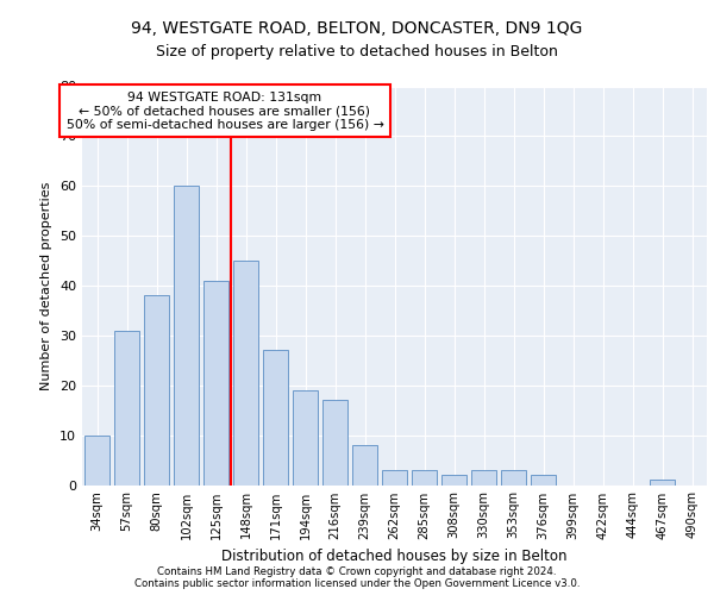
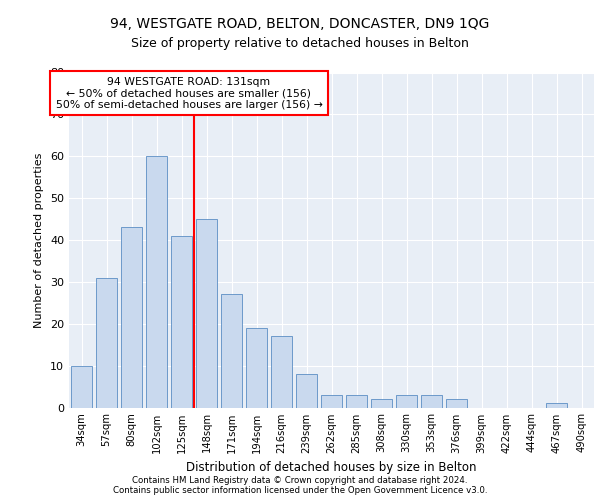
80sqm: 38 -> 43
